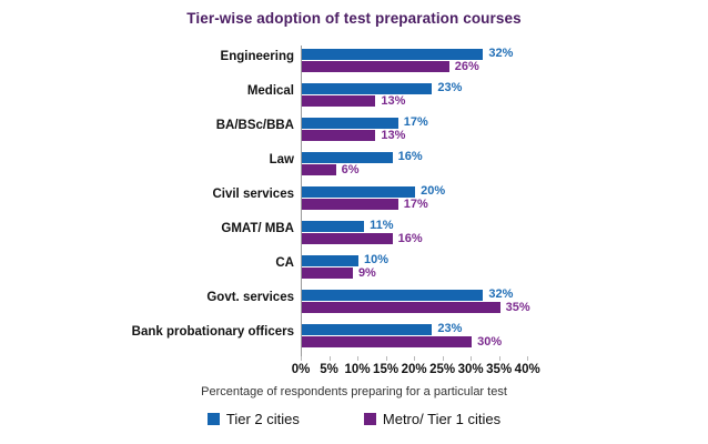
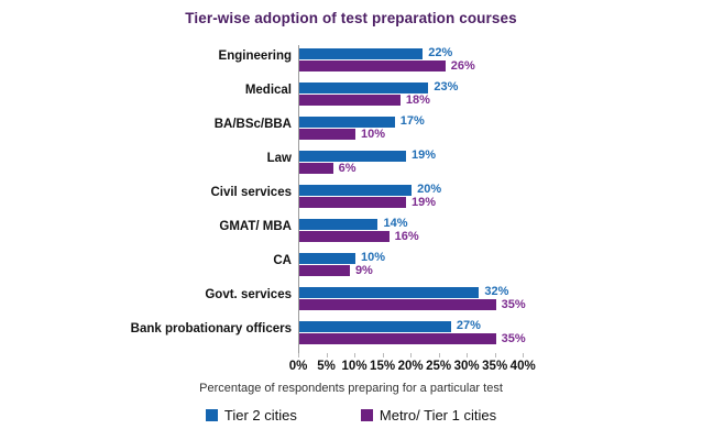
Tier 2 cities/Engineering: 32% -> 22%
Metro/ Tier 1 cities/Medical: 13% -> 18%
Metro/ Tier 1 cities/BA/BSc/BBA: 13% -> 10%
Tier 2 cities/Law: 16% -> 19%
Metro/ Tier 1 cities/Civil services: 17% -> 19%
Tier 2 cities/GMAT/ MBA: 11% -> 14%
Tier 2 cities/Bank probationary officers: 23% -> 27%
Metro/ Tier 1 cities/Bank probationary officers: 30% -> 35%
